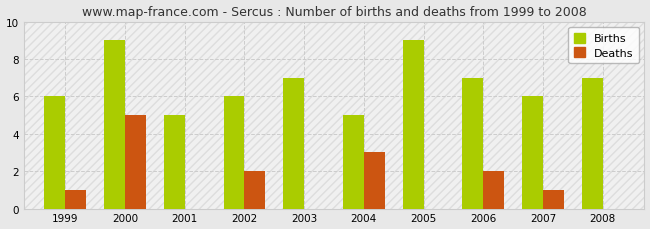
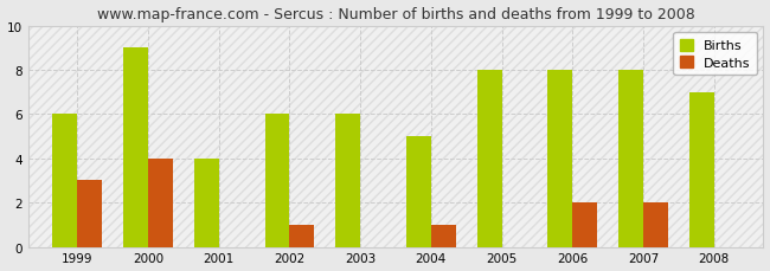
Deaths/1999: 1 -> 3
Deaths/2000: 5 -> 4
Births/2001: 5 -> 4
Deaths/2002: 2 -> 1
Births/2003: 7 -> 6
Deaths/2004: 3 -> 1
Births/2005: 9 -> 8
Births/2006: 7 -> 8
Births/2007: 6 -> 8
Deaths/2007: 1 -> 2
